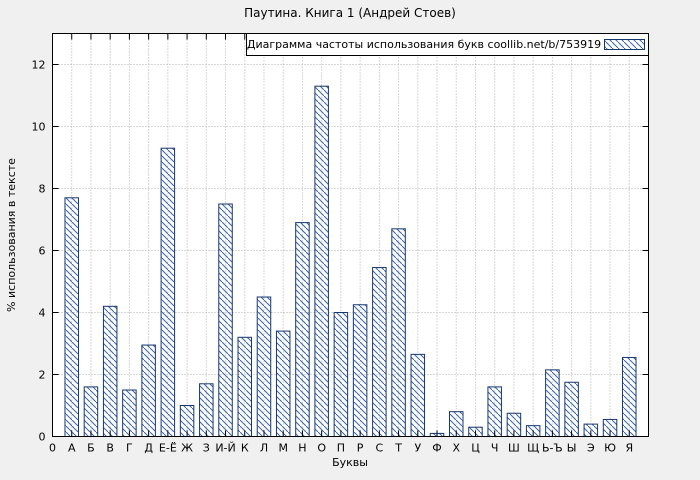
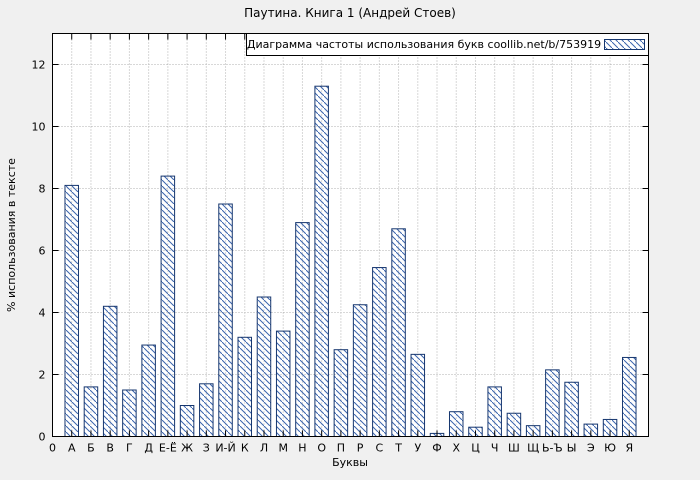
А: 7.7 -> 8.1
Е-Ё: 9.3 -> 8.4
П: 4.0 -> 2.8
